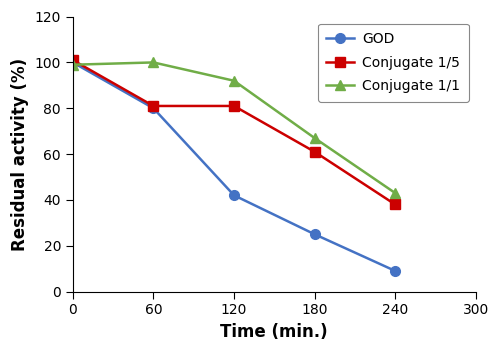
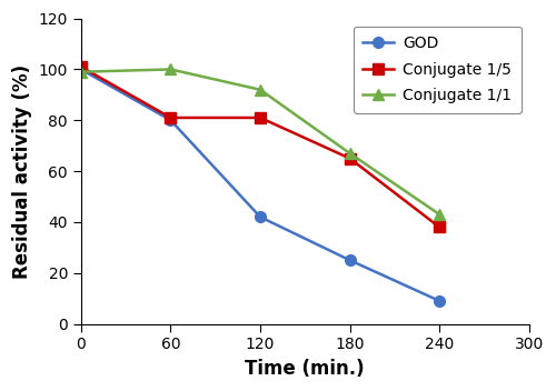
Conjugate 1/5/180: 61 -> 65
